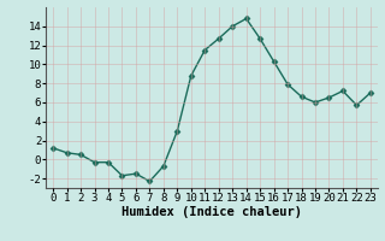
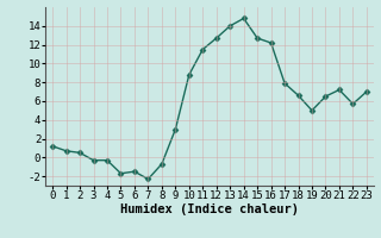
16: 10.3 -> 12.2
19: 6.0 -> 5.0
